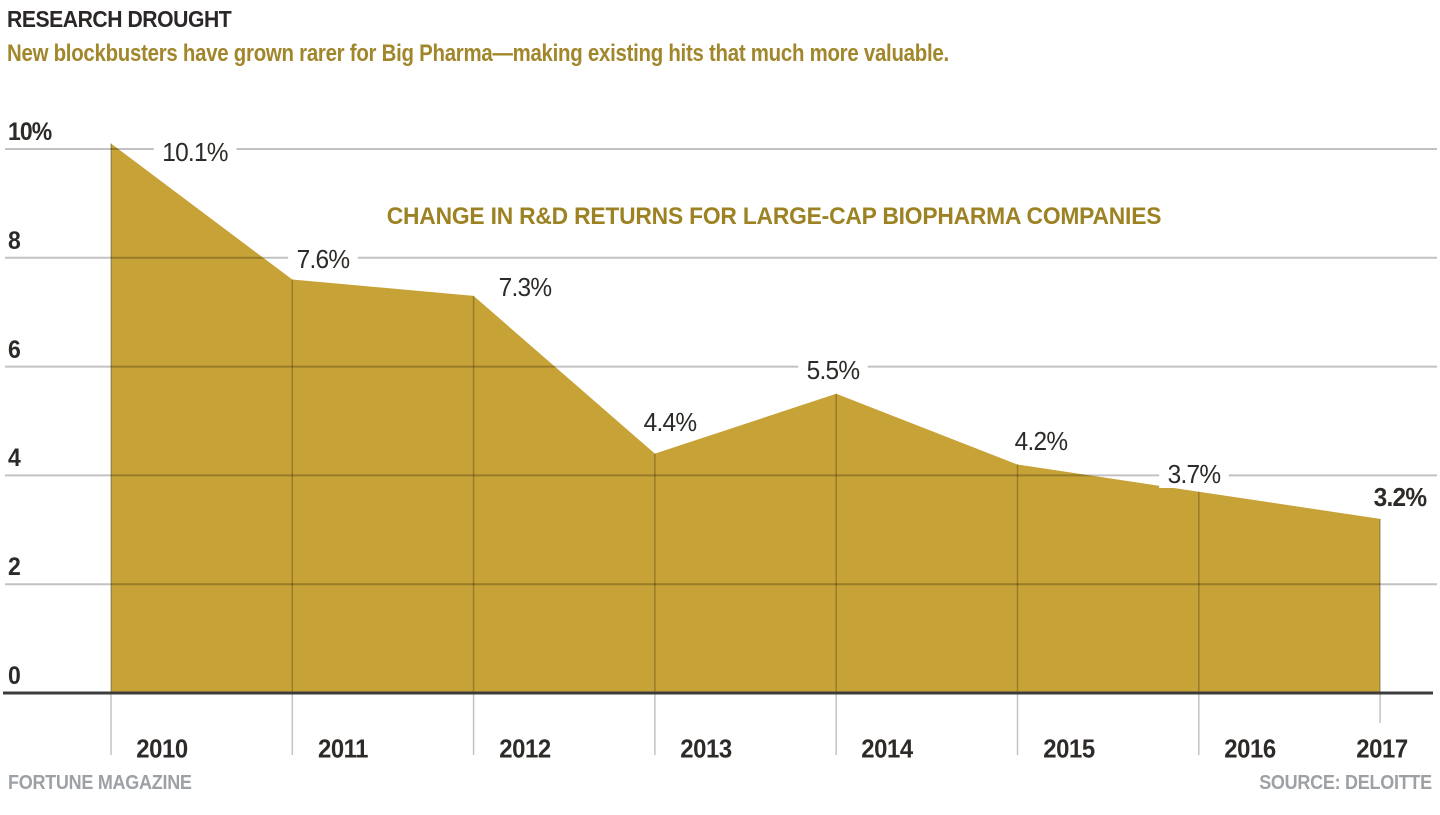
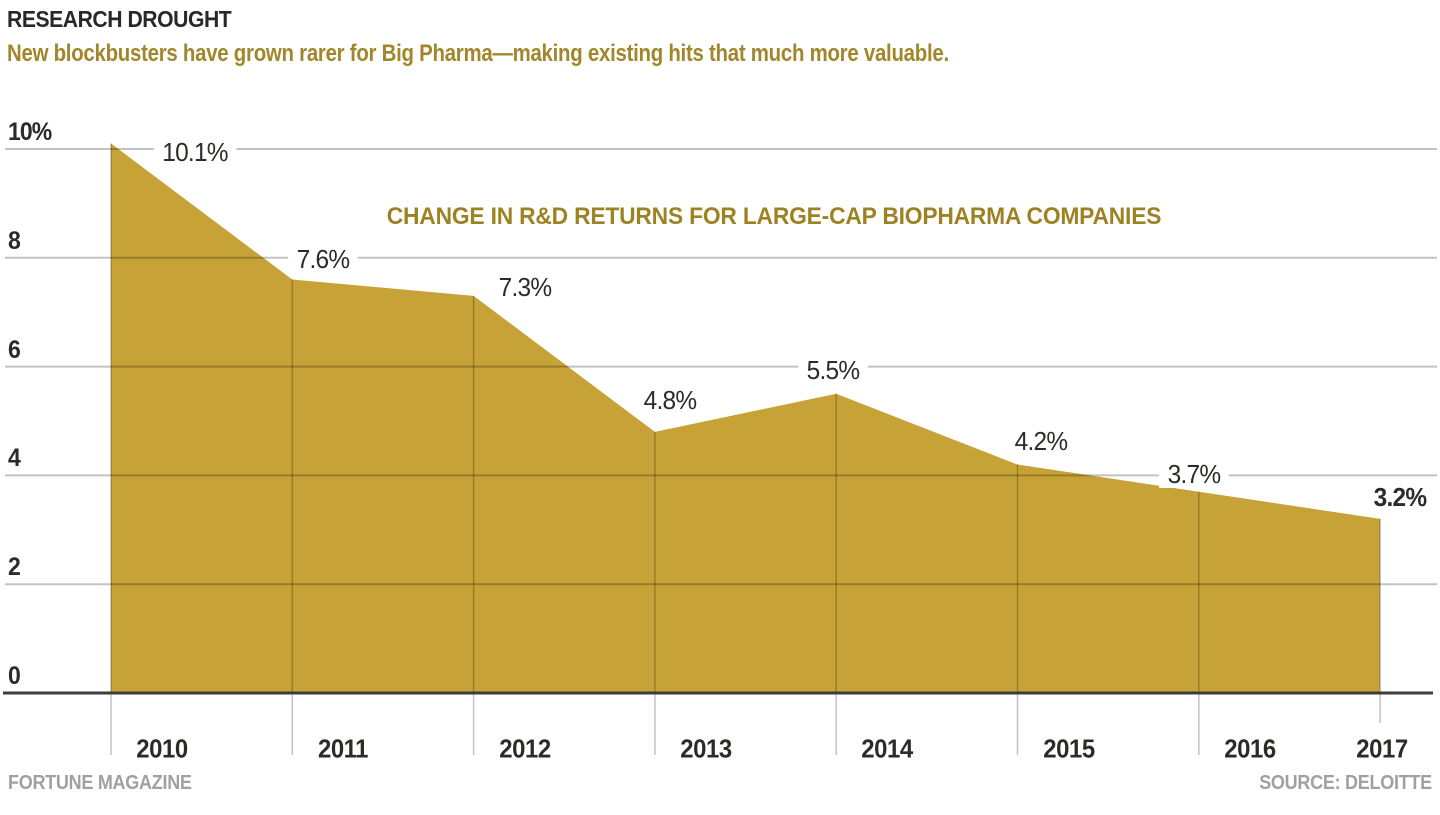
2013: 4.4% -> 4.8%
